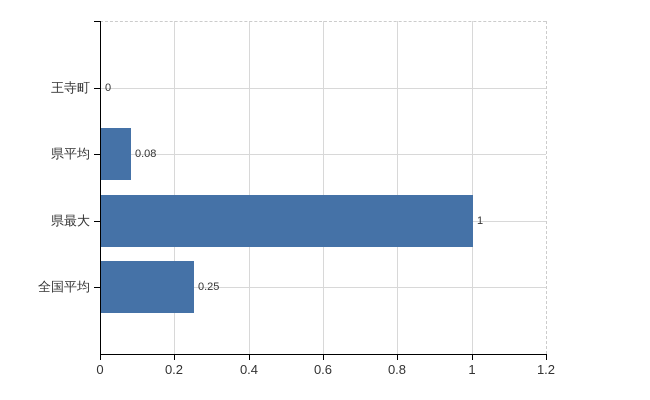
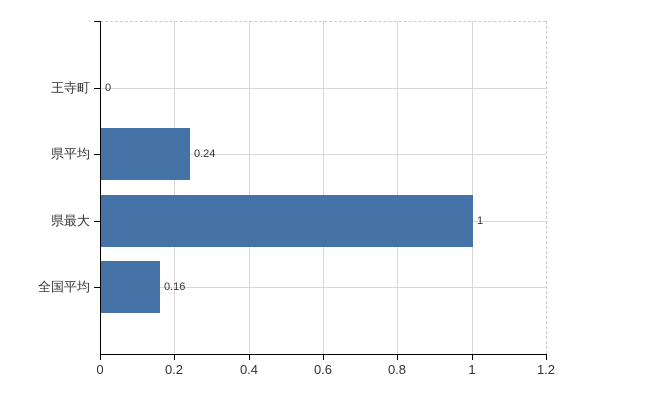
県平均: 0.08 -> 0.24
全国平均: 0.25 -> 0.16
